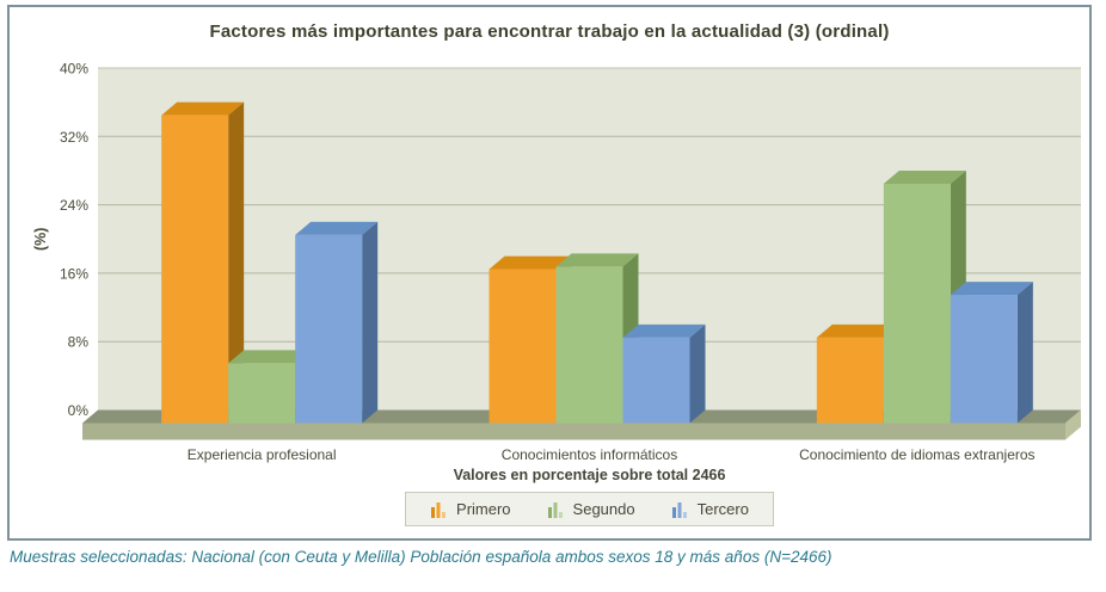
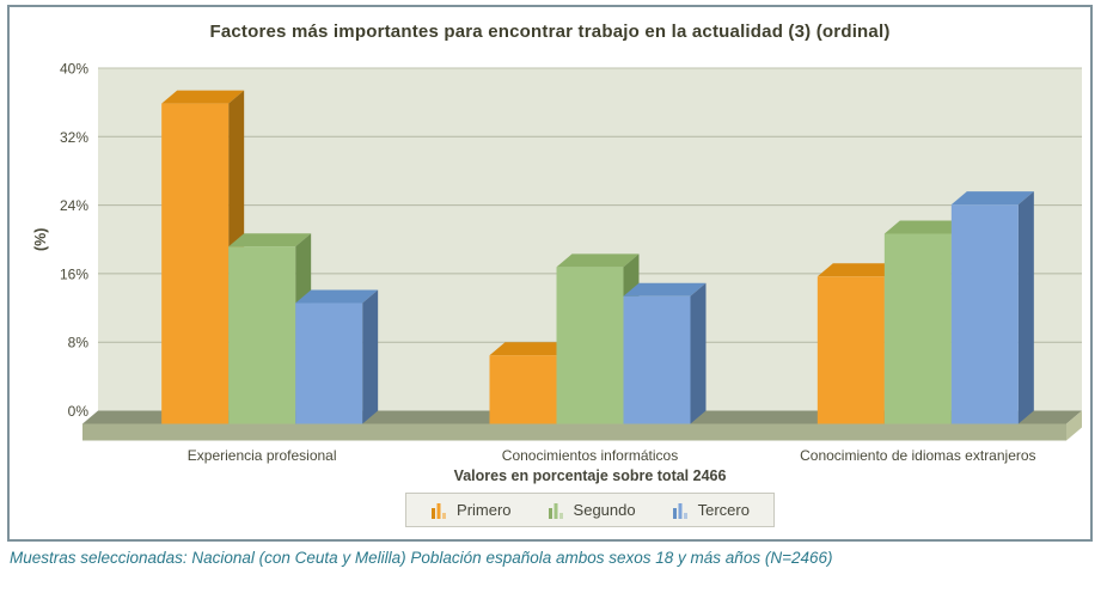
Primero/Experiencia profesional: 36% -> 37%
Segundo/Experiencia profesional: 7% -> 21%
Tercero/Experiencia profesional: 22% -> 14%
Primero/Conocimientos informáticos: 18% -> 8%
Tercero/Conocimientos informáticos: 10% -> 15%
Primero/Conocimiento de idiomas extranjeros: 10% -> 17%
Segundo/Conocimiento de idiomas extranjeros: 28% -> 22%
Tercero/Conocimiento de idiomas extranjeros: 15% -> 26%
